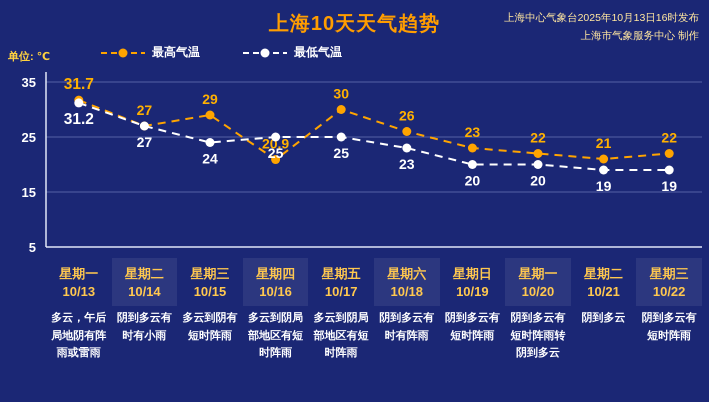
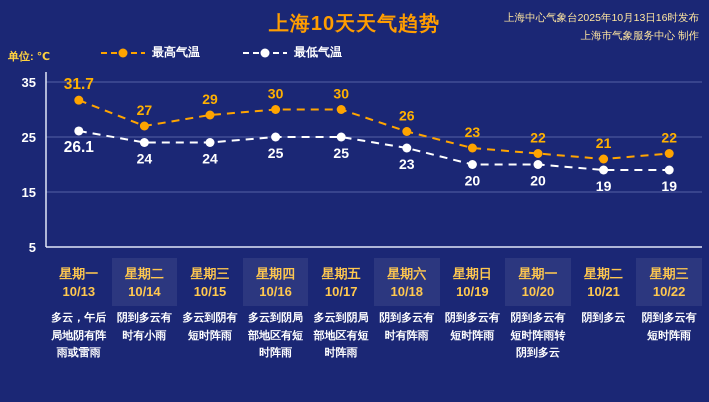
最低气温/10/13: 31.2 -> 26.1
最低气温/10/14: 27 -> 24
最高气温/10/16: 20.9 -> 30
